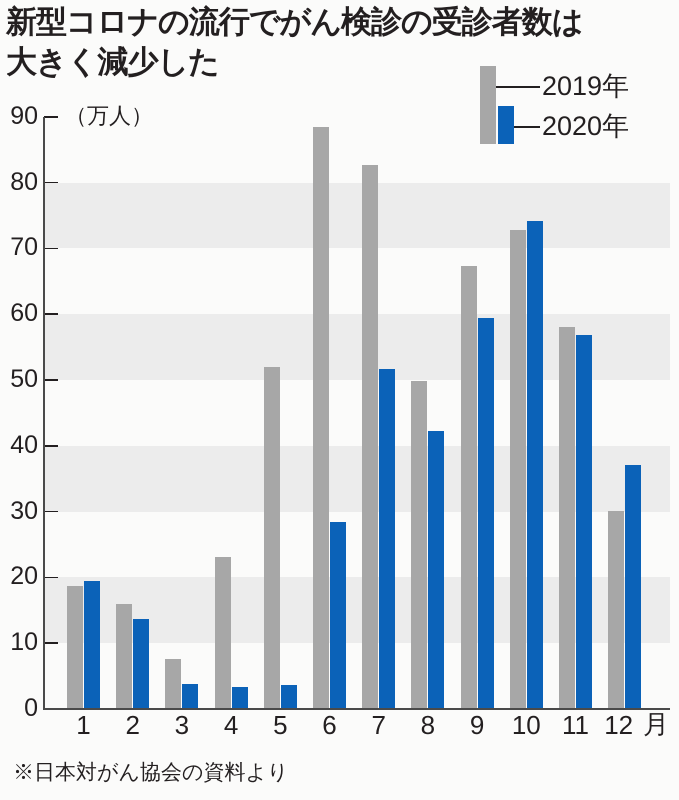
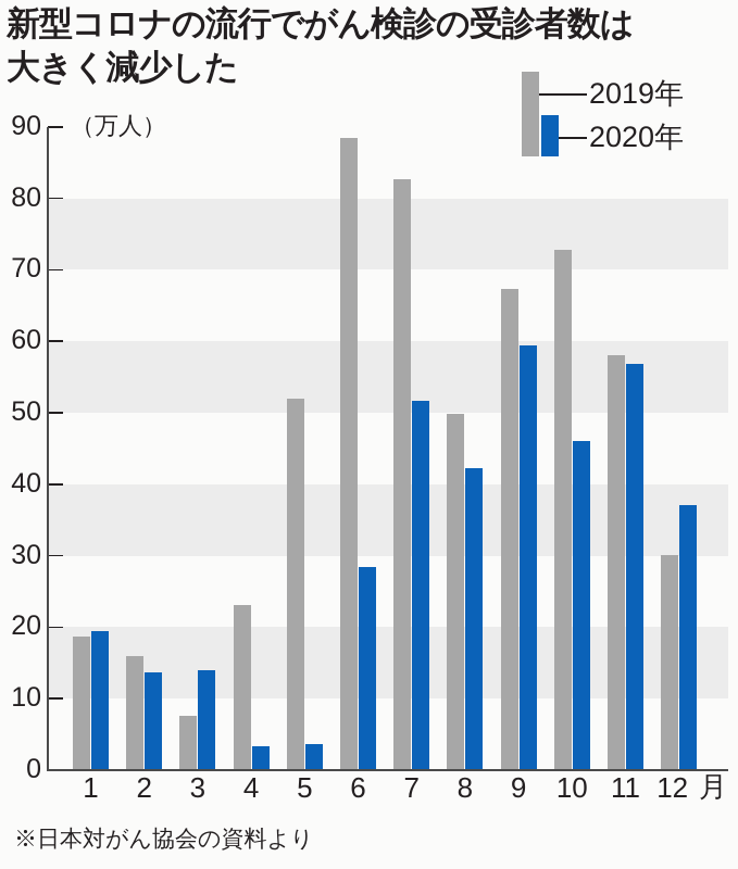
2020年/3: 4 -> 14
2020年/10: 74 -> 46
